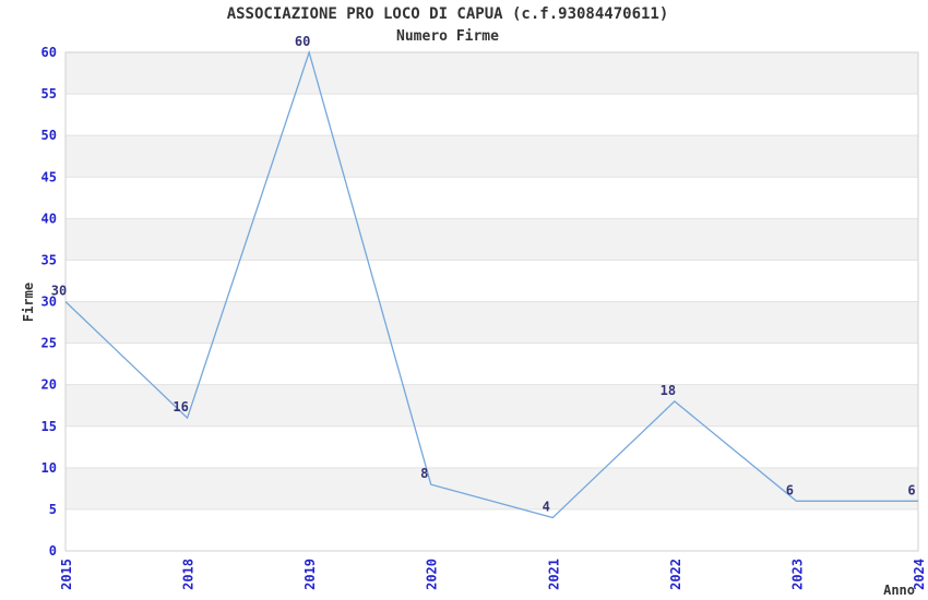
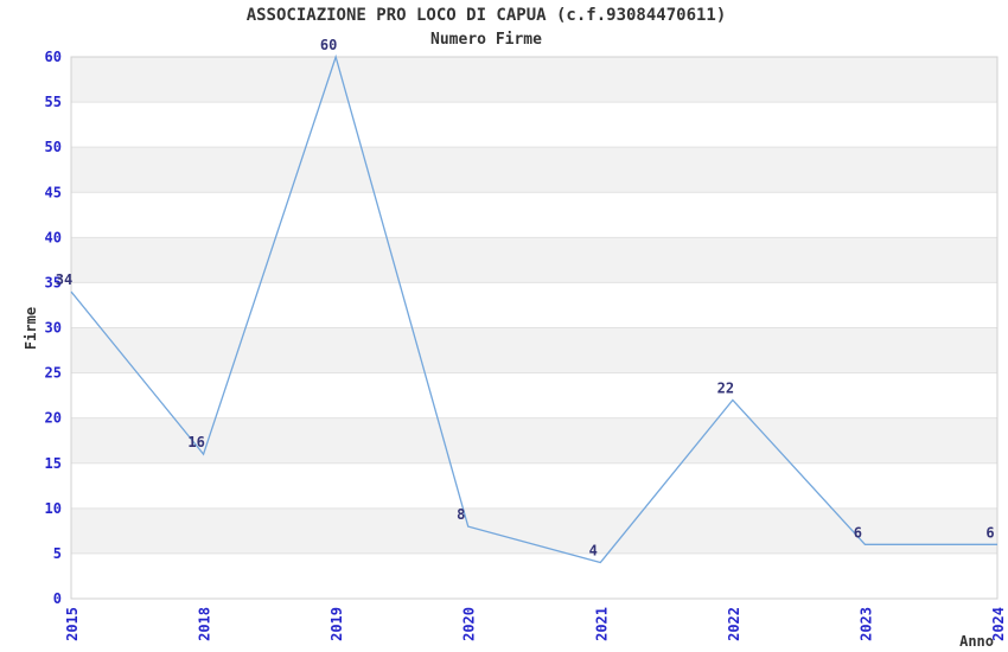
2015: 30 -> 34
2022: 18 -> 22
